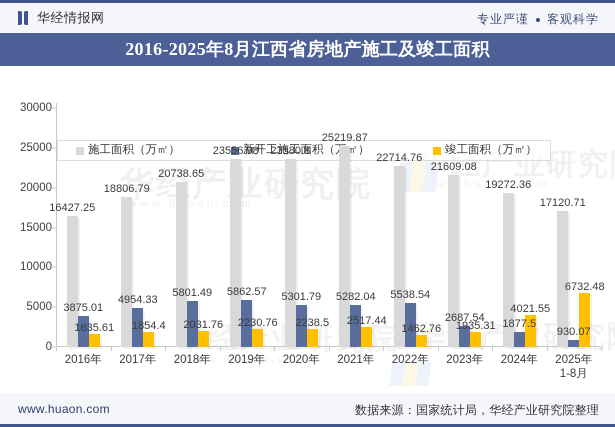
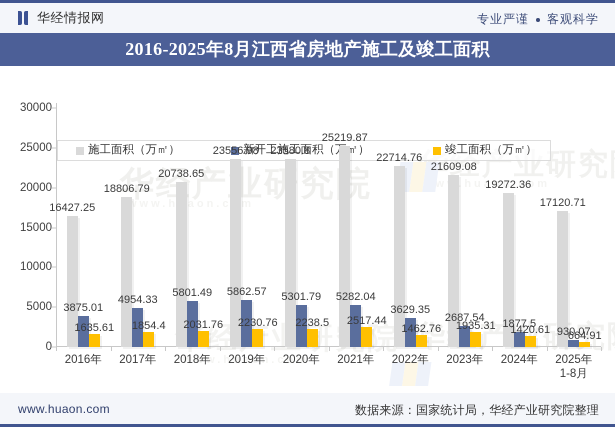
新开工施工面积（万㎡）/2022年: 5538.54 -> 3629.35
竣工面积（万㎡）/2024年: 4021.55 -> 1420.61
竣工面积（万㎡）/2025年: 6732.48 -> 664.91
